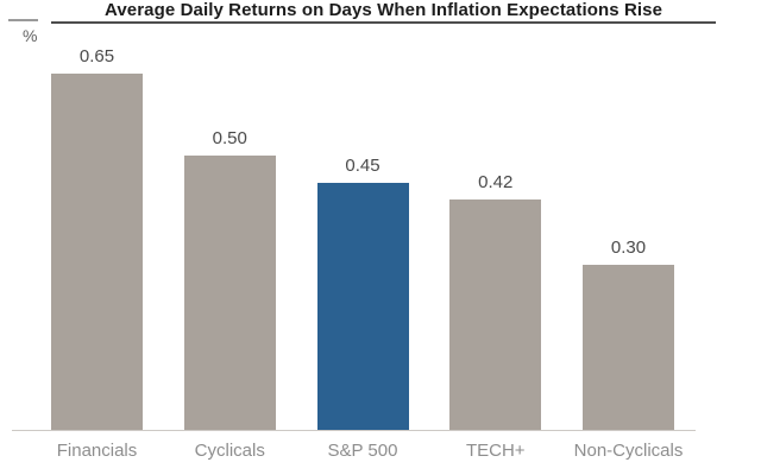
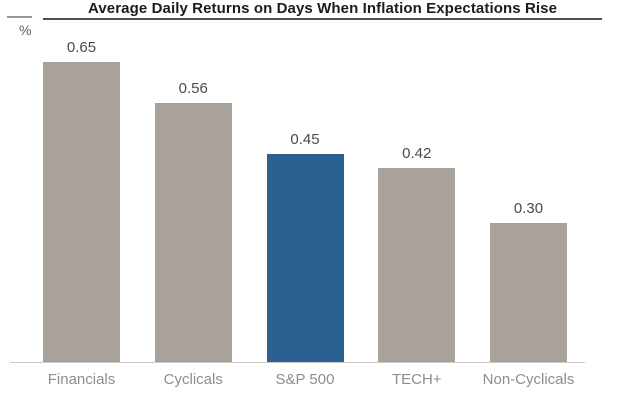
Cyclicals: 0.50 -> 0.56
